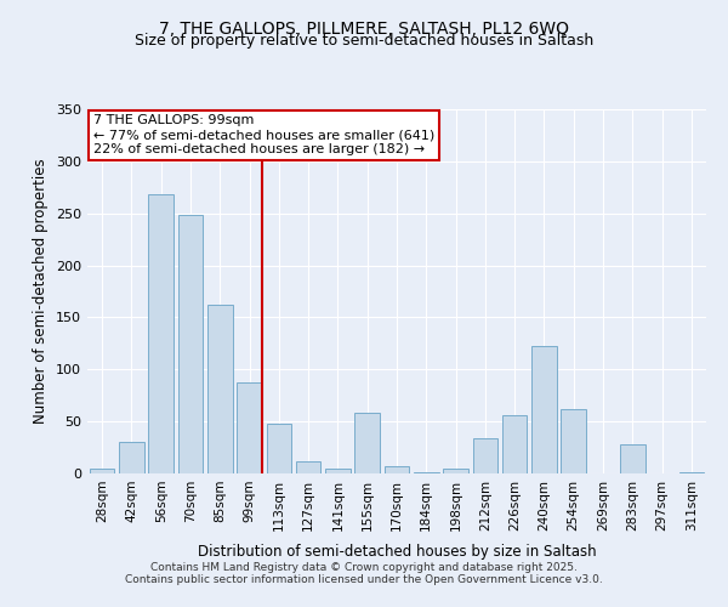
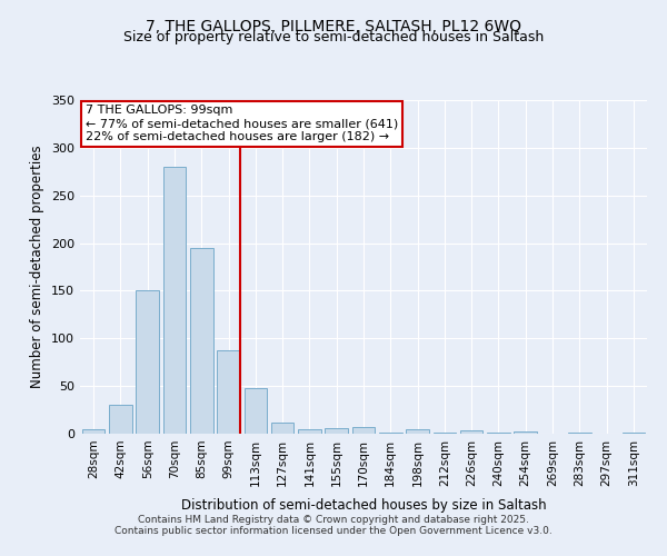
56sqm: 268 -> 150
70sqm: 248 -> 280
85sqm: 162 -> 195
155sqm: 58 -> 6
212sqm: 34 -> 1
226sqm: 56 -> 4
240sqm: 122 -> 1
254sqm: 62 -> 2
283sqm: 28 -> 1
